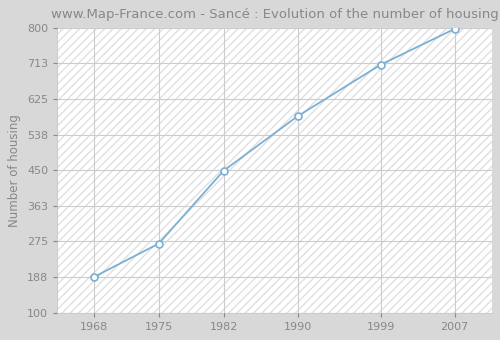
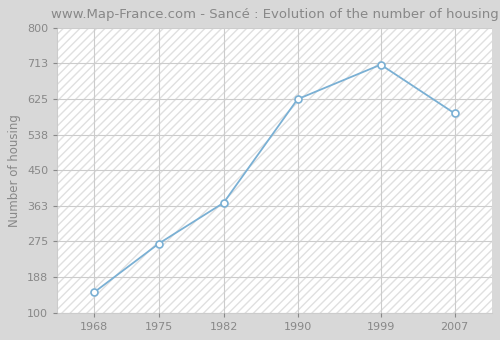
1968: 188 -> 150
1982: 449 -> 370
1990: 583 -> 625
2007: 798 -> 590
